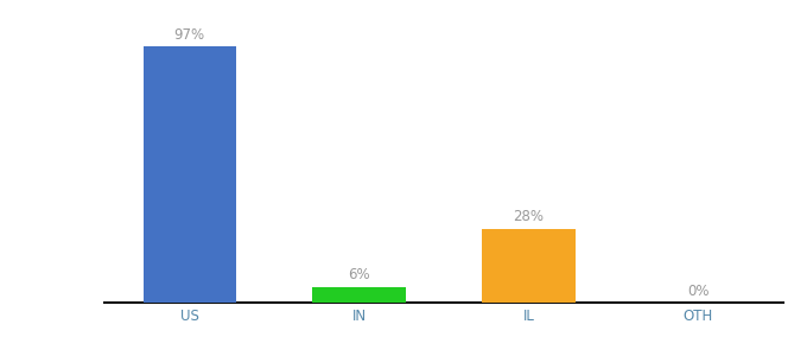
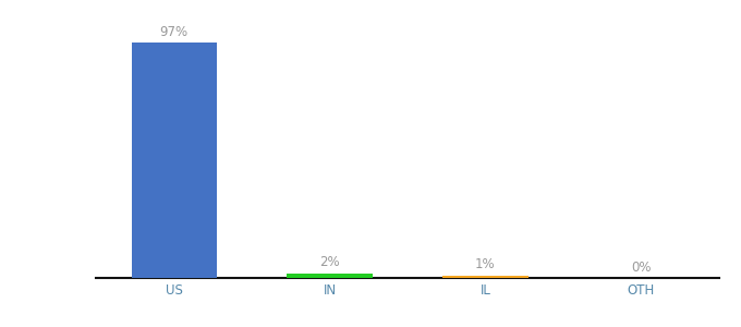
IN: 6% -> 2%
IL: 28% -> 1%
